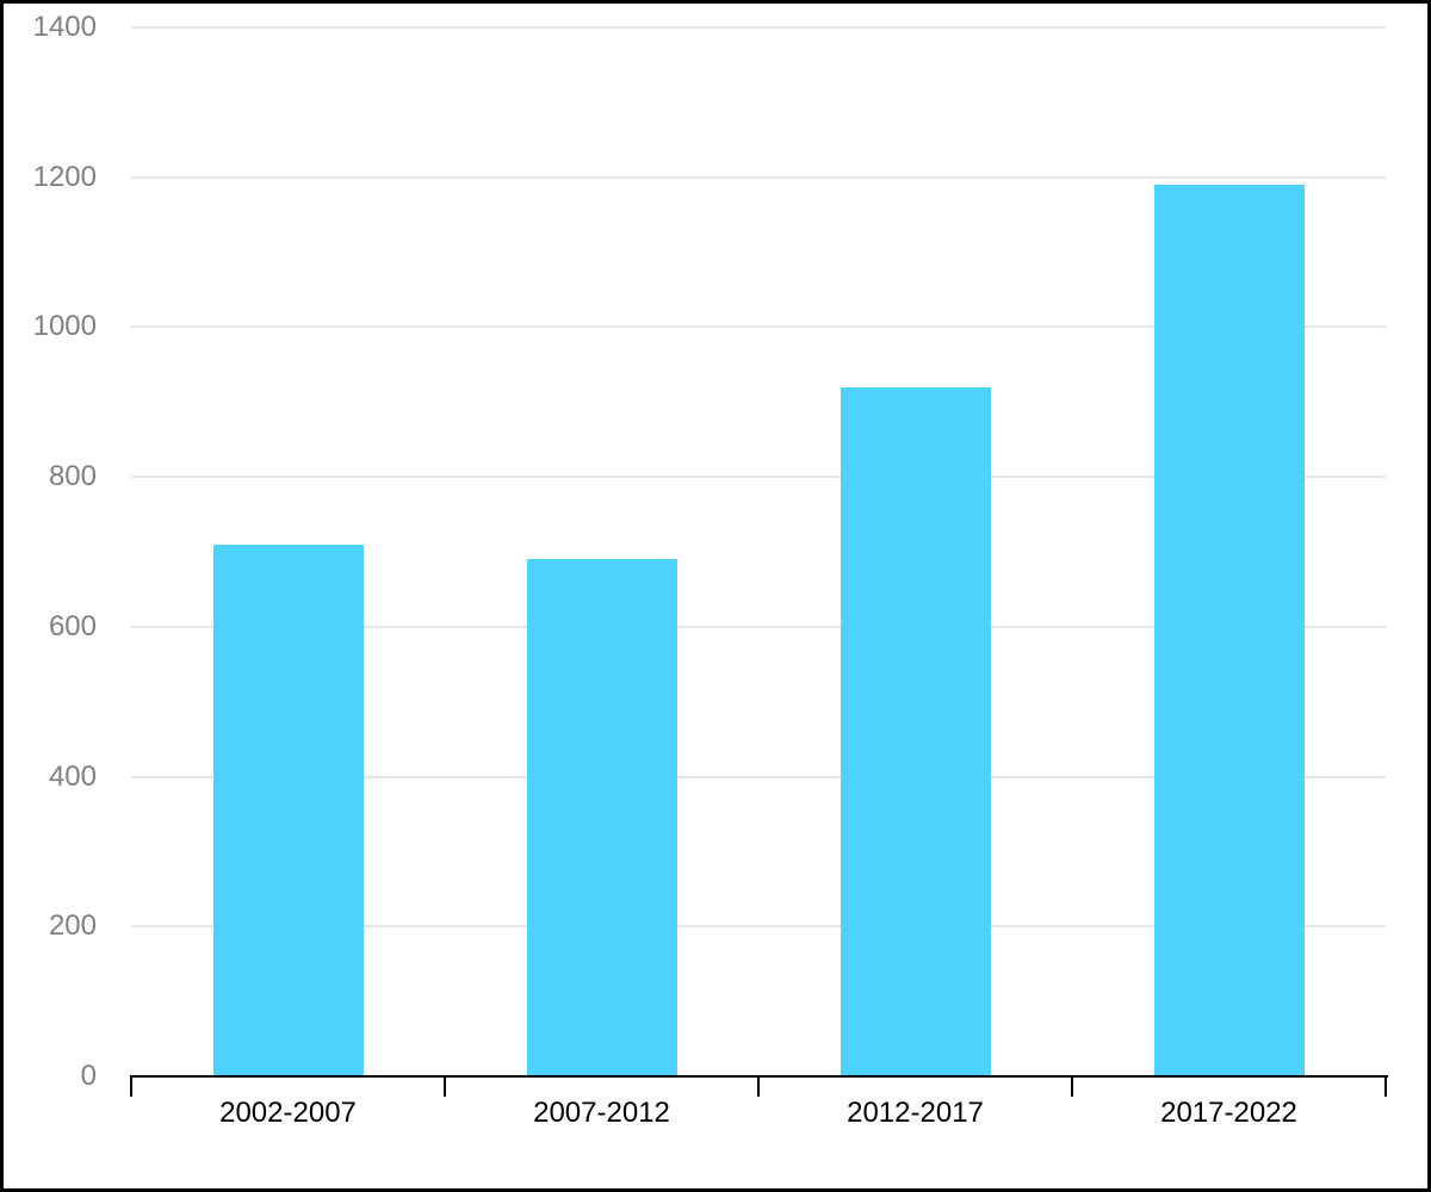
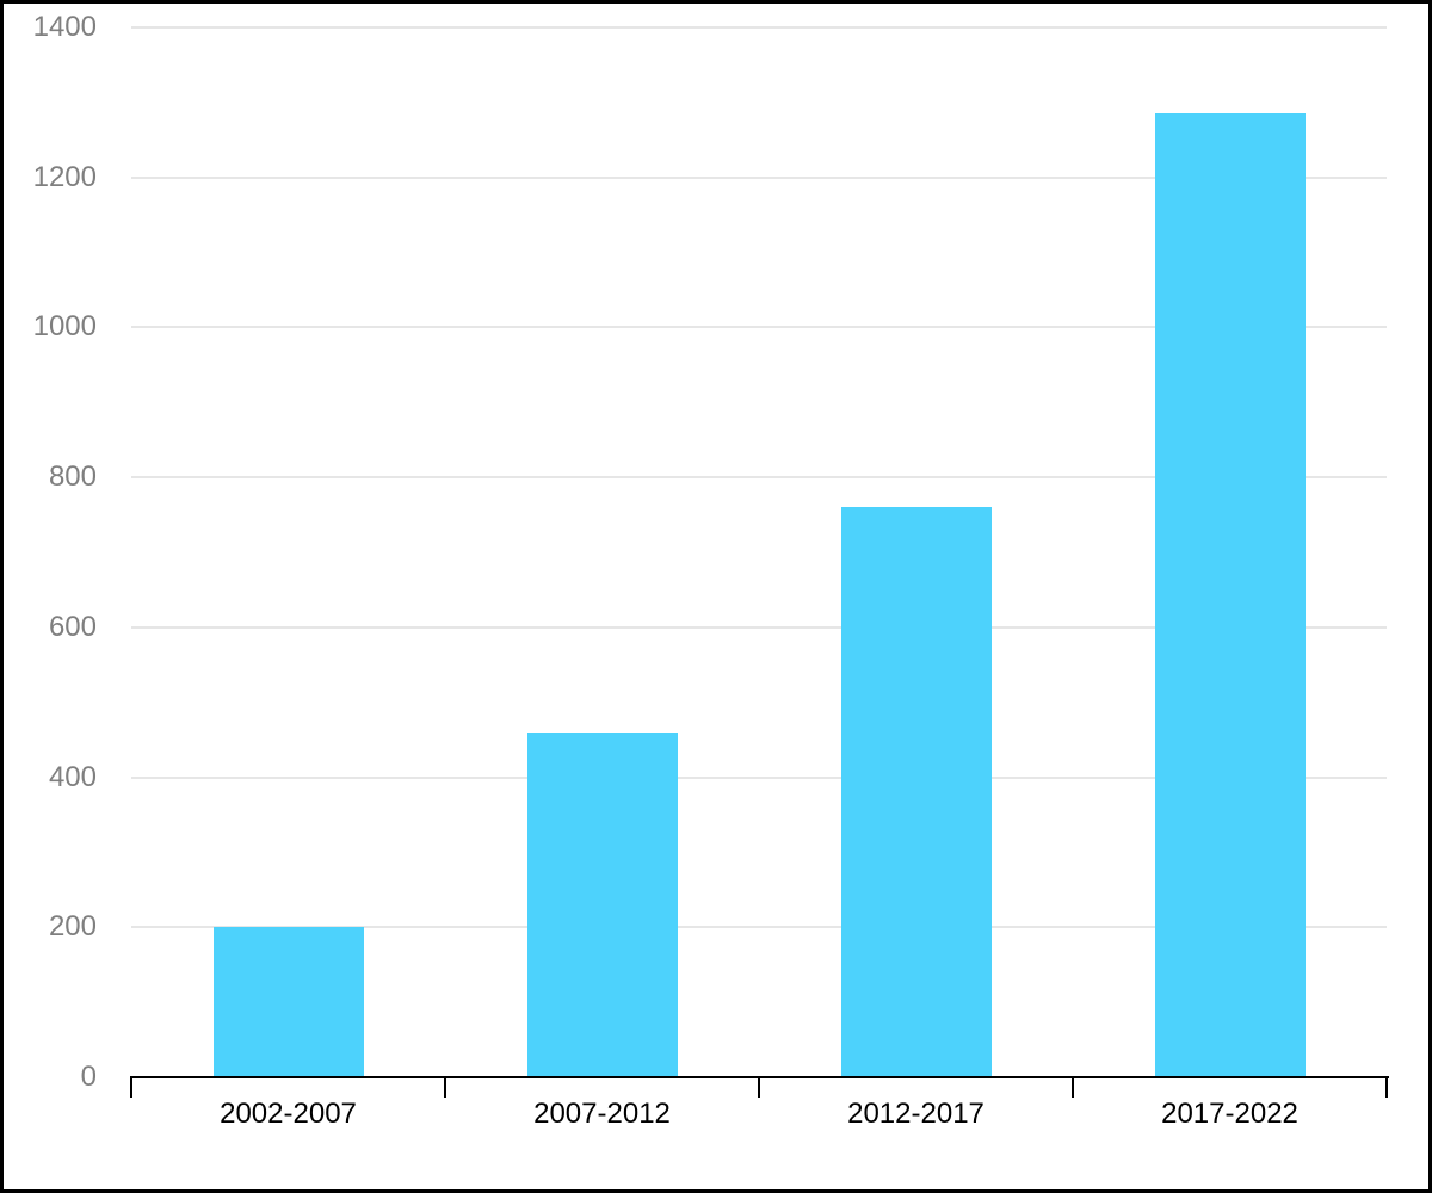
2002-2007: 710 -> 200
2007-2012: 690 -> 460
2012-2017: 920 -> 760
2017-2022: 1190 -> 1280
